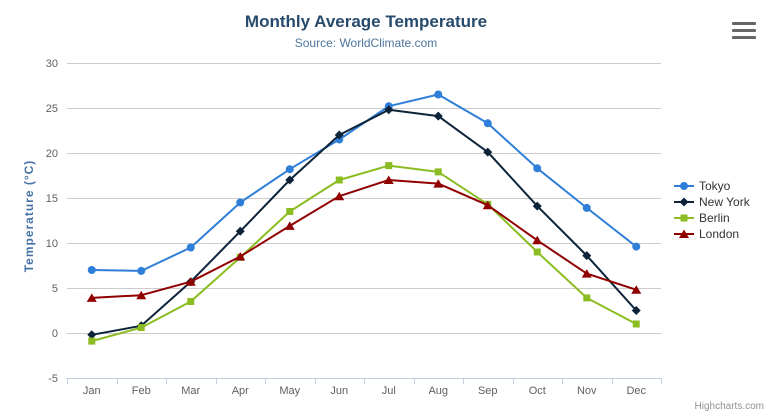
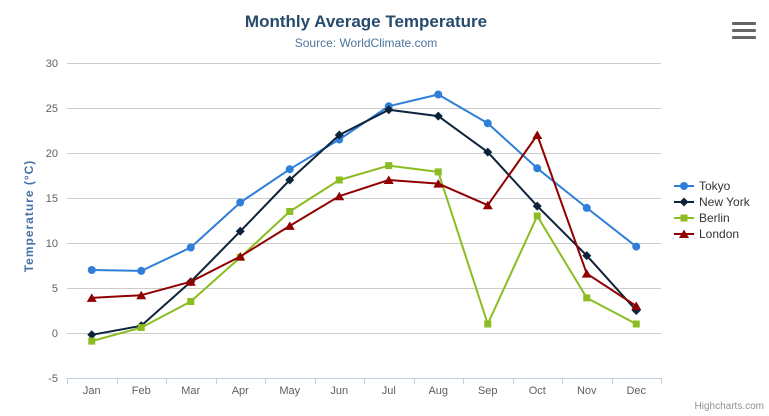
Berlin/Sep: 14 -> 1
Berlin/Oct: 9 -> 13
London/Oct: 10 -> 22
London/Dec: 5 -> 3
